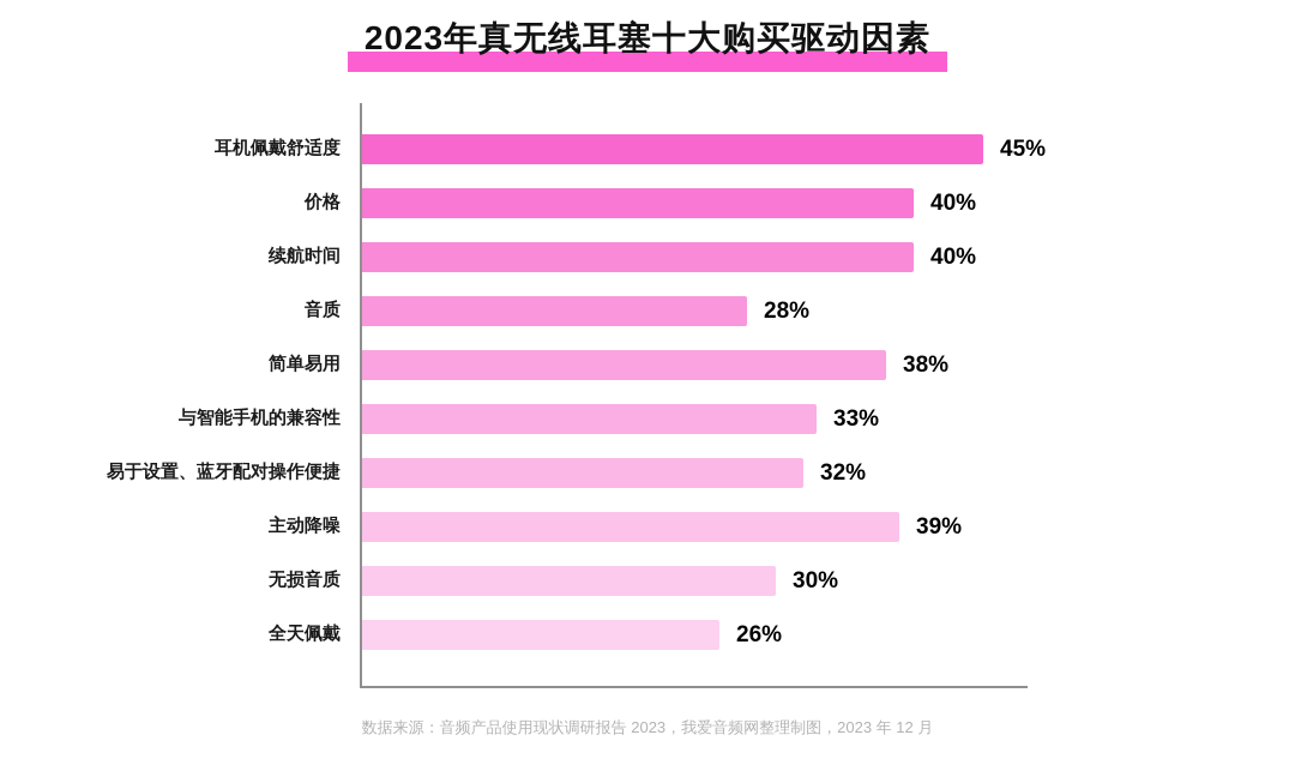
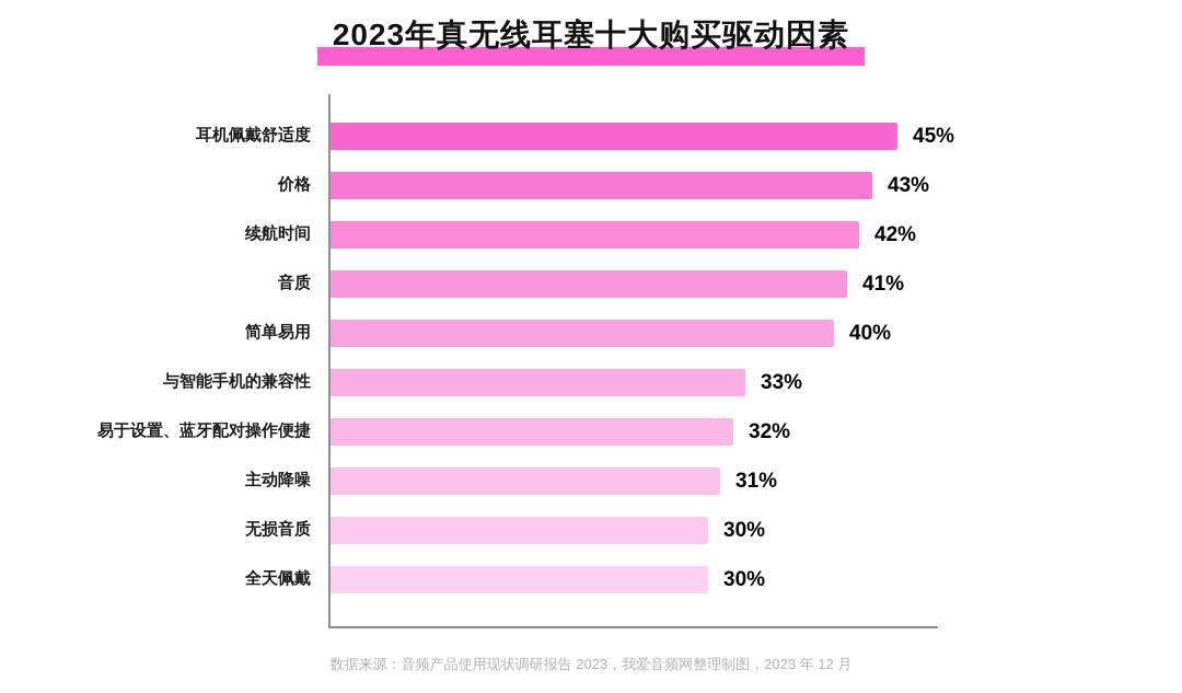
价格: 40% -> 43%
续航时间: 40% -> 42%
音质: 28% -> 41%
简单易用: 38% -> 40%
主动降噪: 39% -> 31%
全天佩戴: 26% -> 30%
